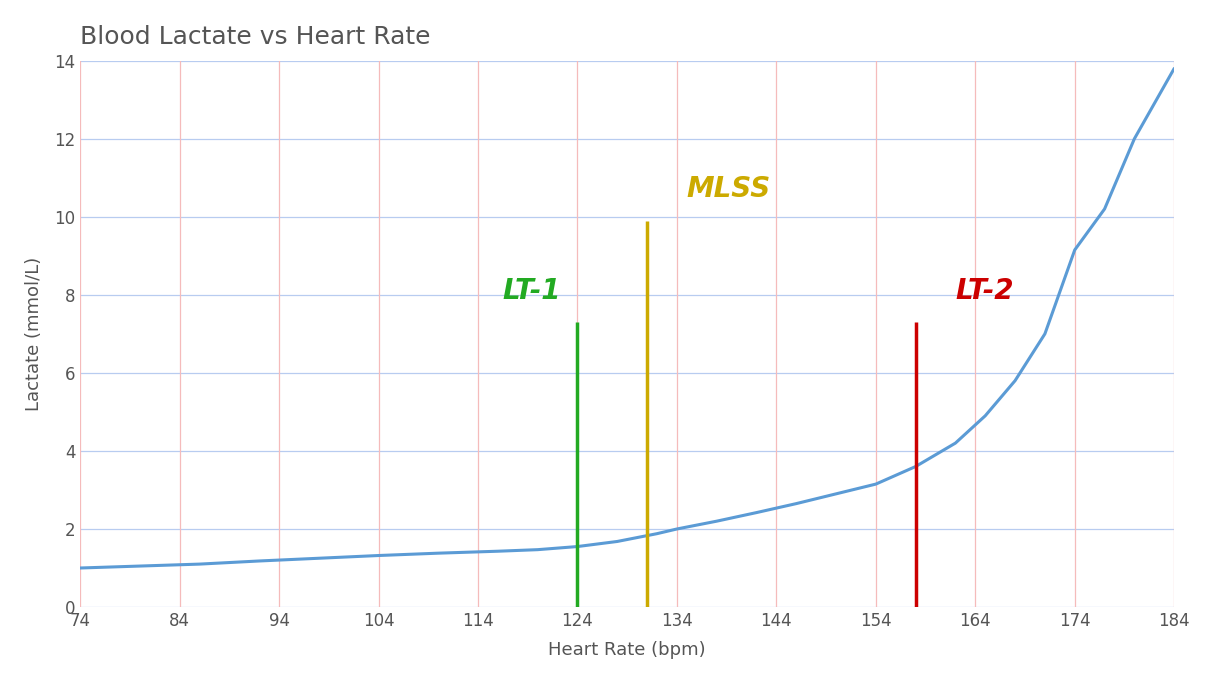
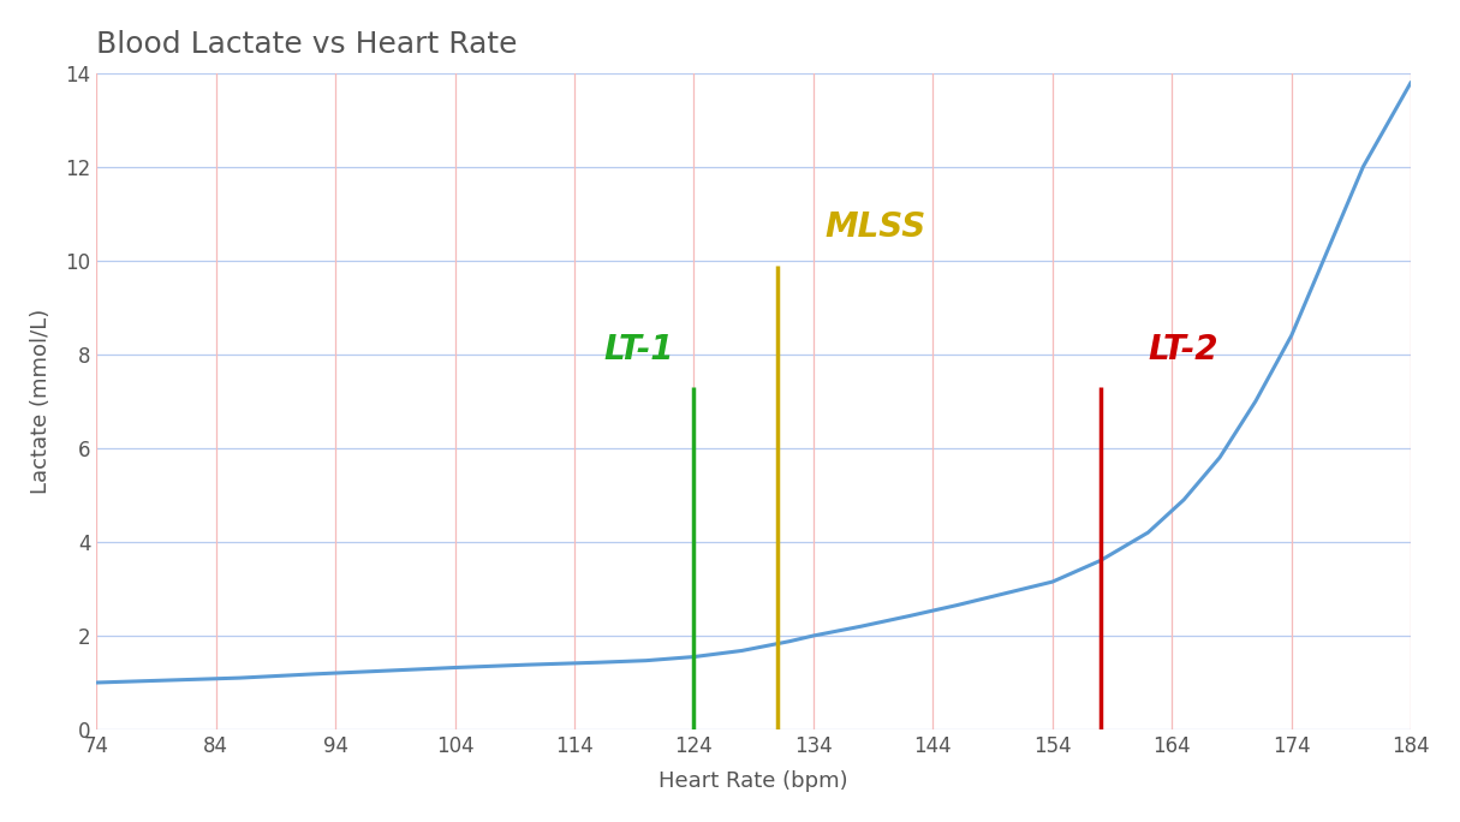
174: 9.15 -> 8.40
